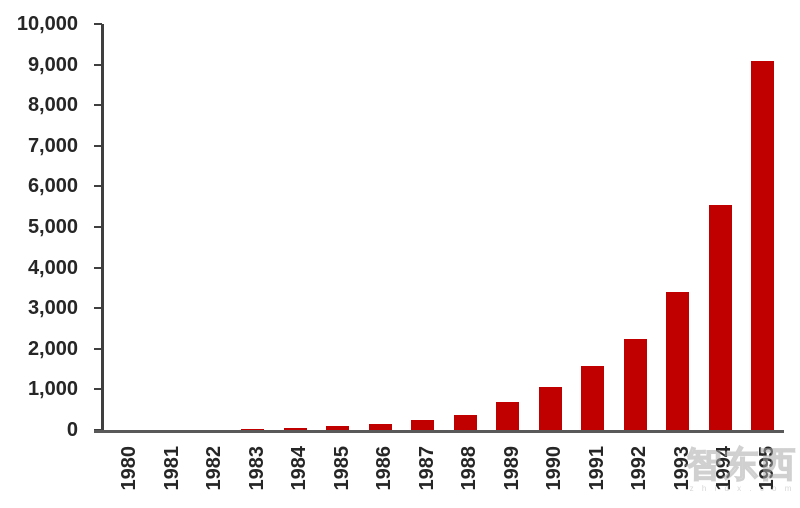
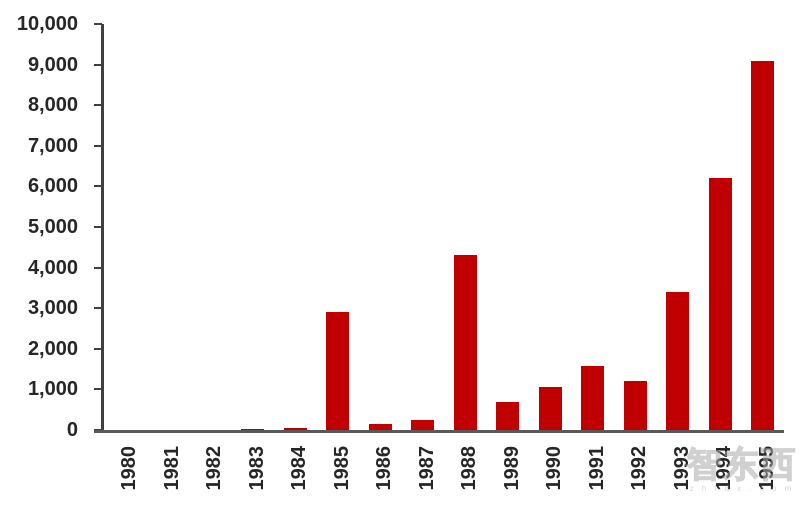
1985: 100 -> 2900
1988: 400 -> 4300
1992: 2200 -> 1200
1994: 5600 -> 6200
